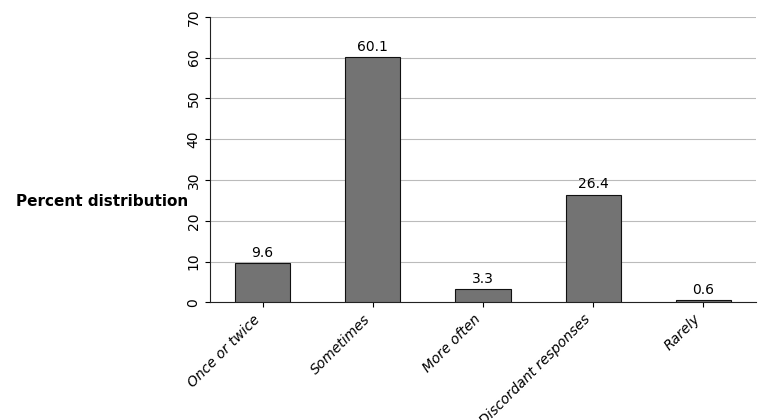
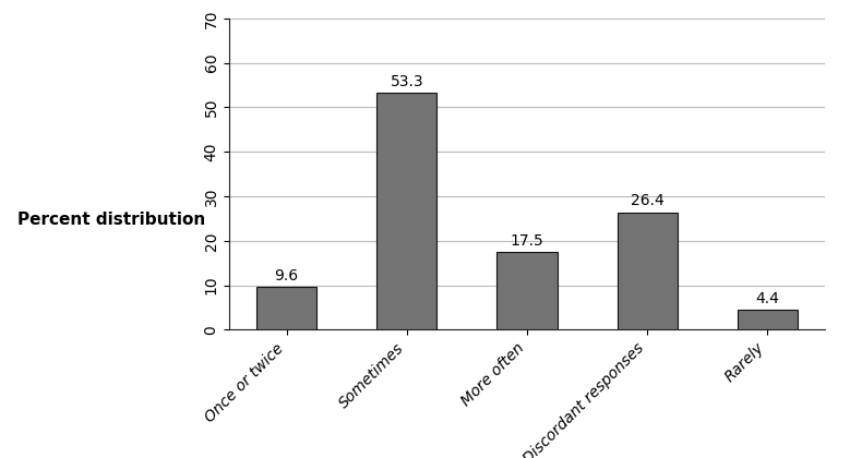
Sometimes: 60.1 -> 53.3
More often: 3.3 -> 17.5
Rarely: 0.6 -> 4.4
